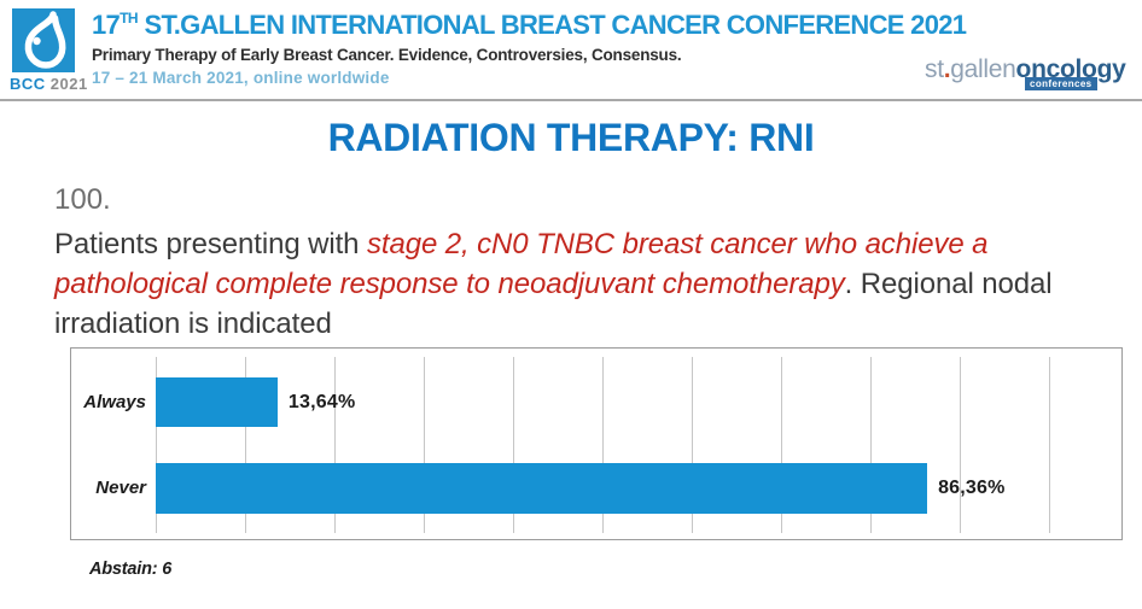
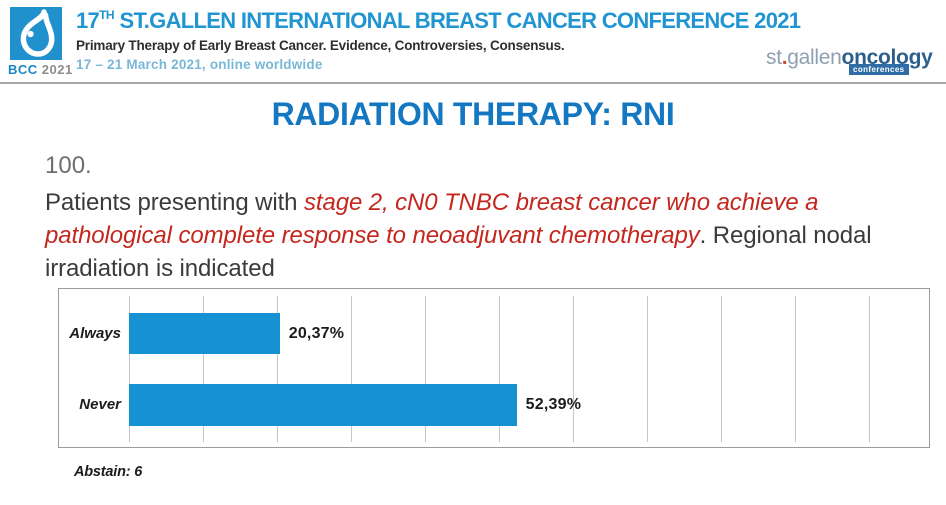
Always: 13,64% -> 20,37%
Never: 86,36% -> 52,39%
